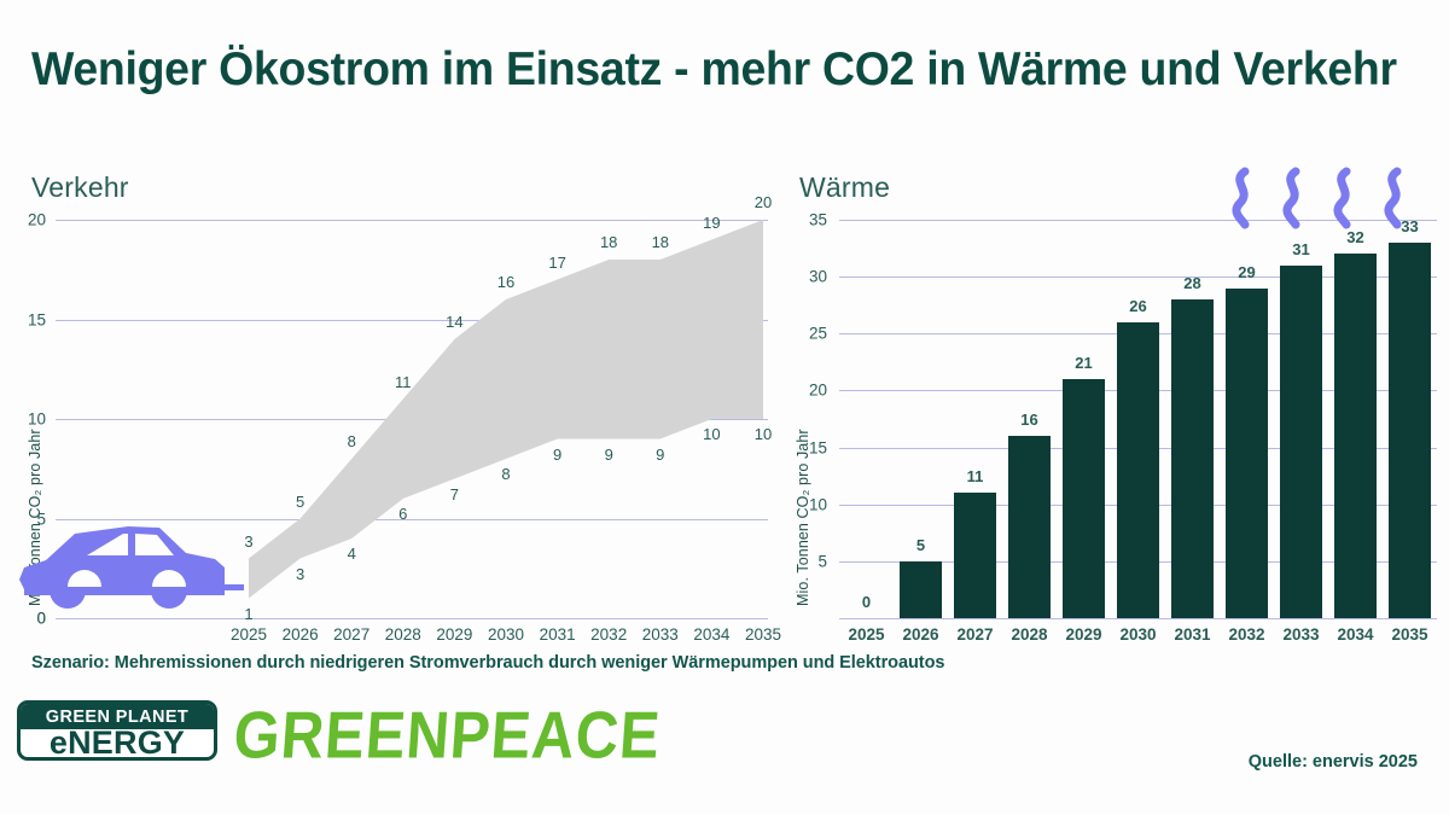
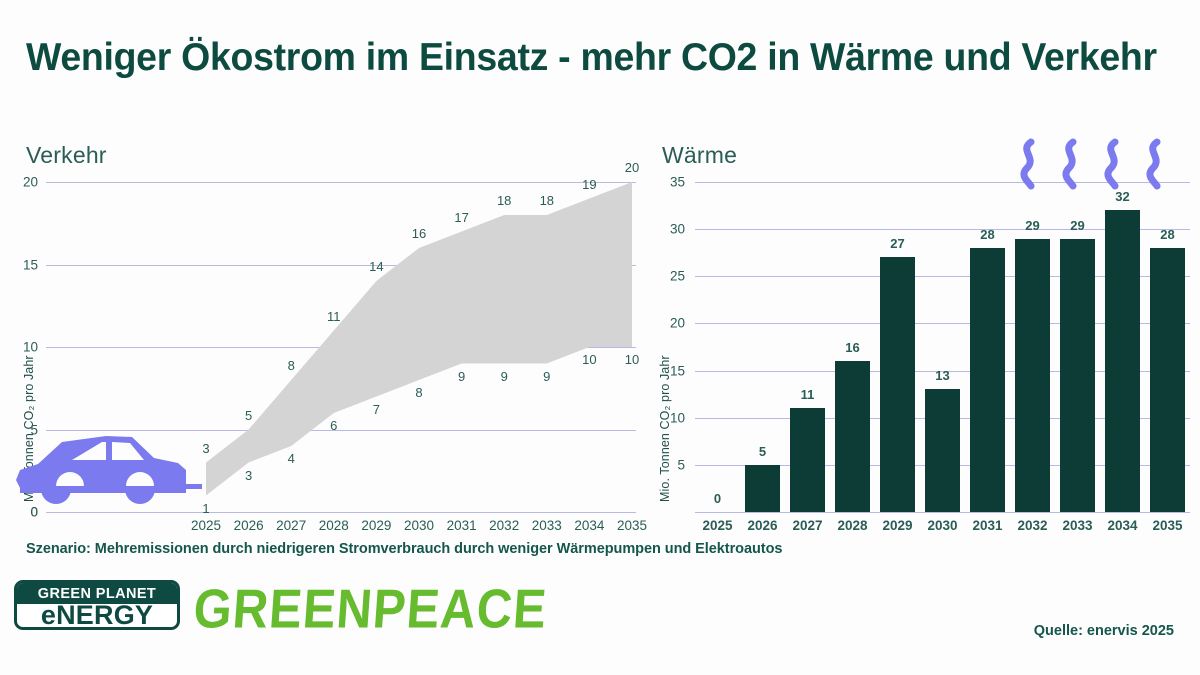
Wärme/2029: 21 -> 27
Wärme/2030: 26 -> 13
Wärme/2033: 31 -> 29
Wärme/2035: 33 -> 28
